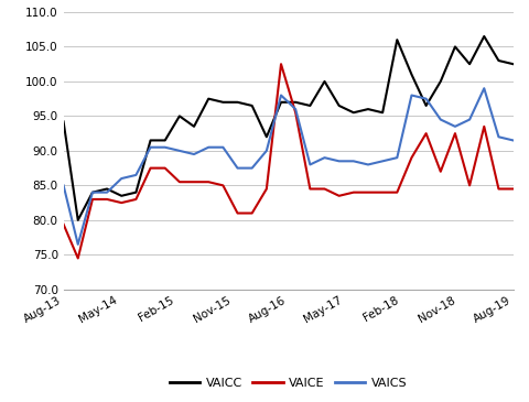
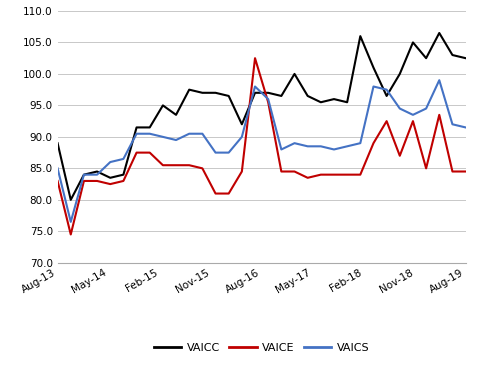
VAICC/Aug-13: 94.2 -> 89.0
VAICE/Aug-13: 79.4 -> 83.0
